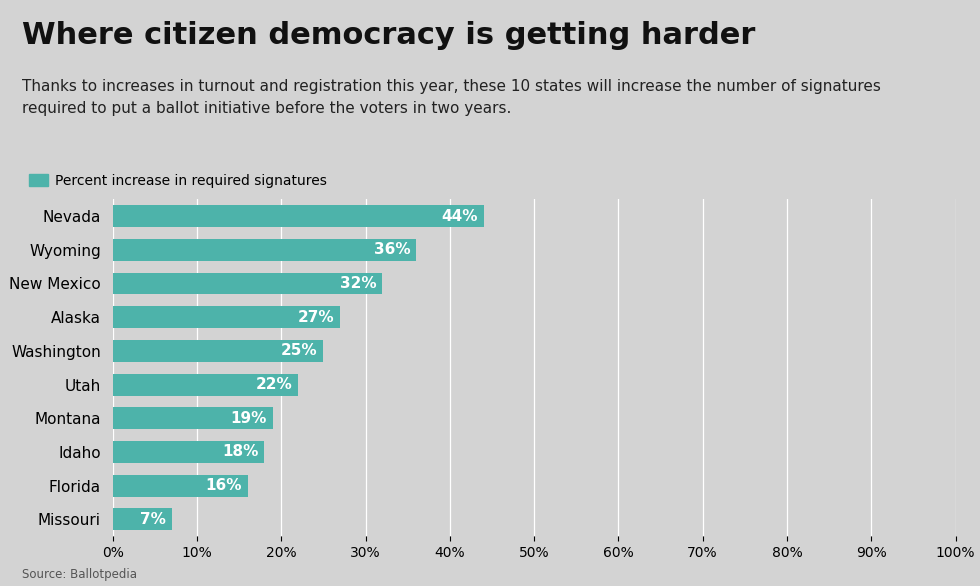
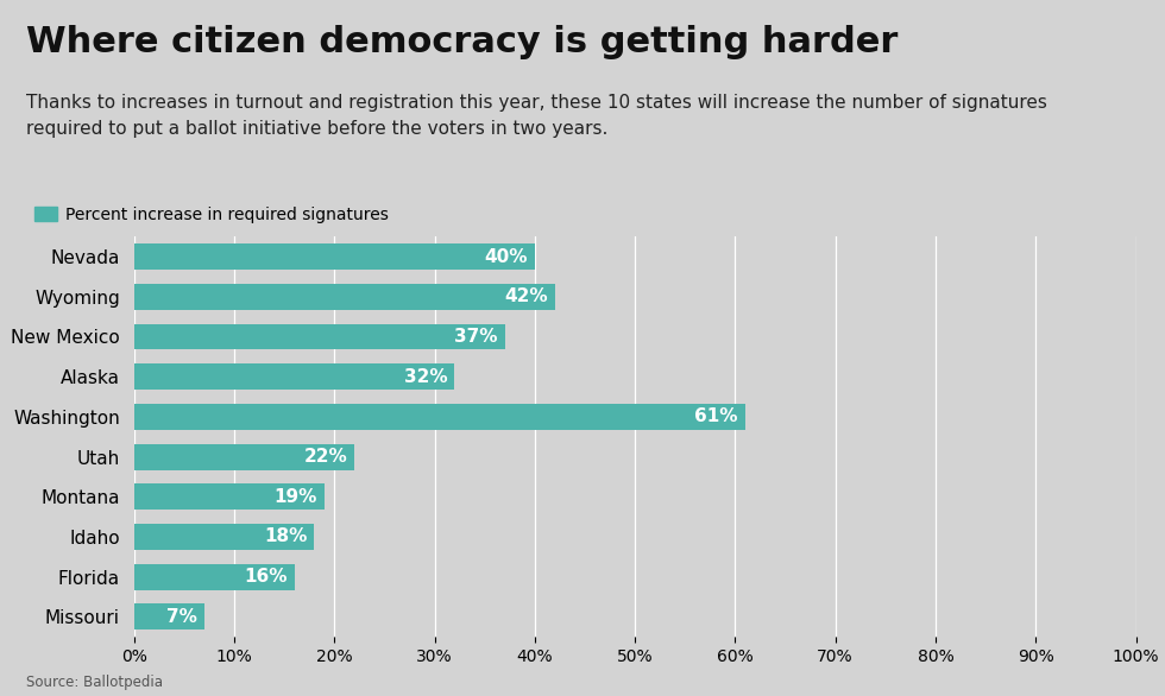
Nevada: 44% -> 40%
Wyoming: 36% -> 42%
New Mexico: 32% -> 37%
Alaska: 27% -> 32%
Washington: 25% -> 61%
